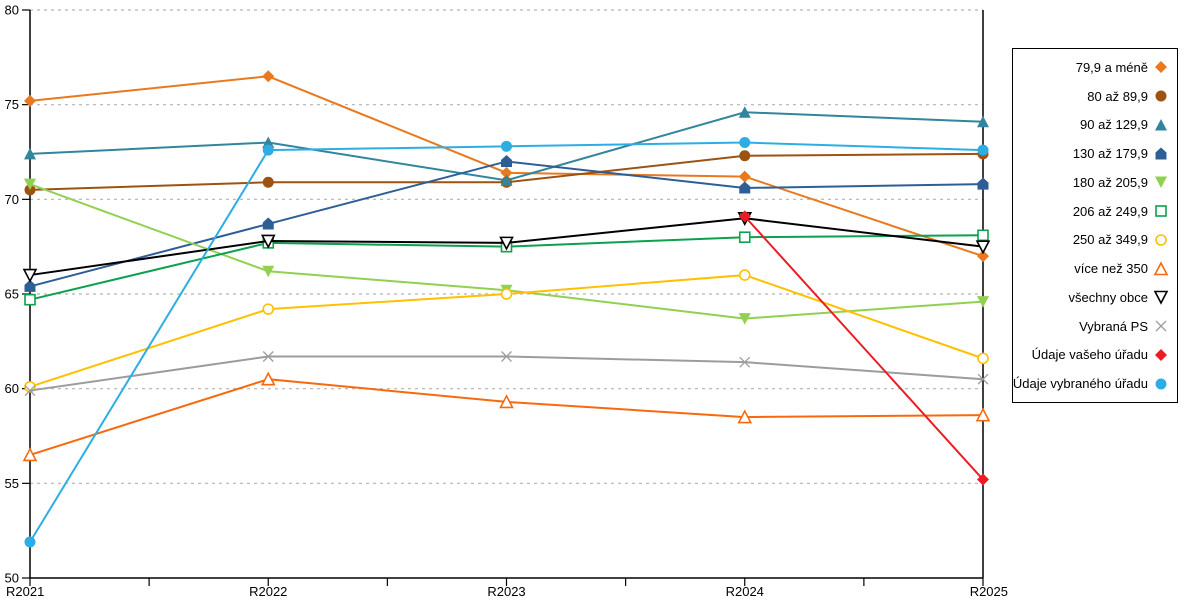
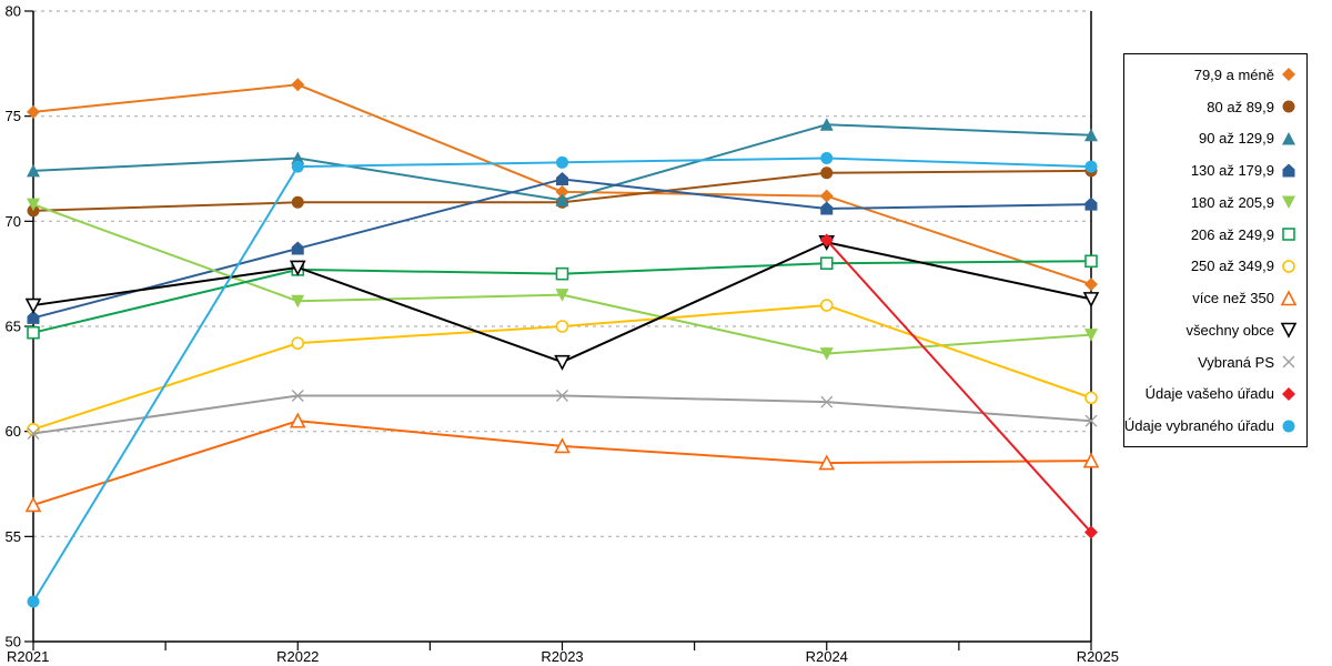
180 až 205,9/R2023: 65.2 -> 66.5
všechny obce/R2023: 67.7 -> 63.3
všechny obce/R2025: 67.5 -> 66.3
